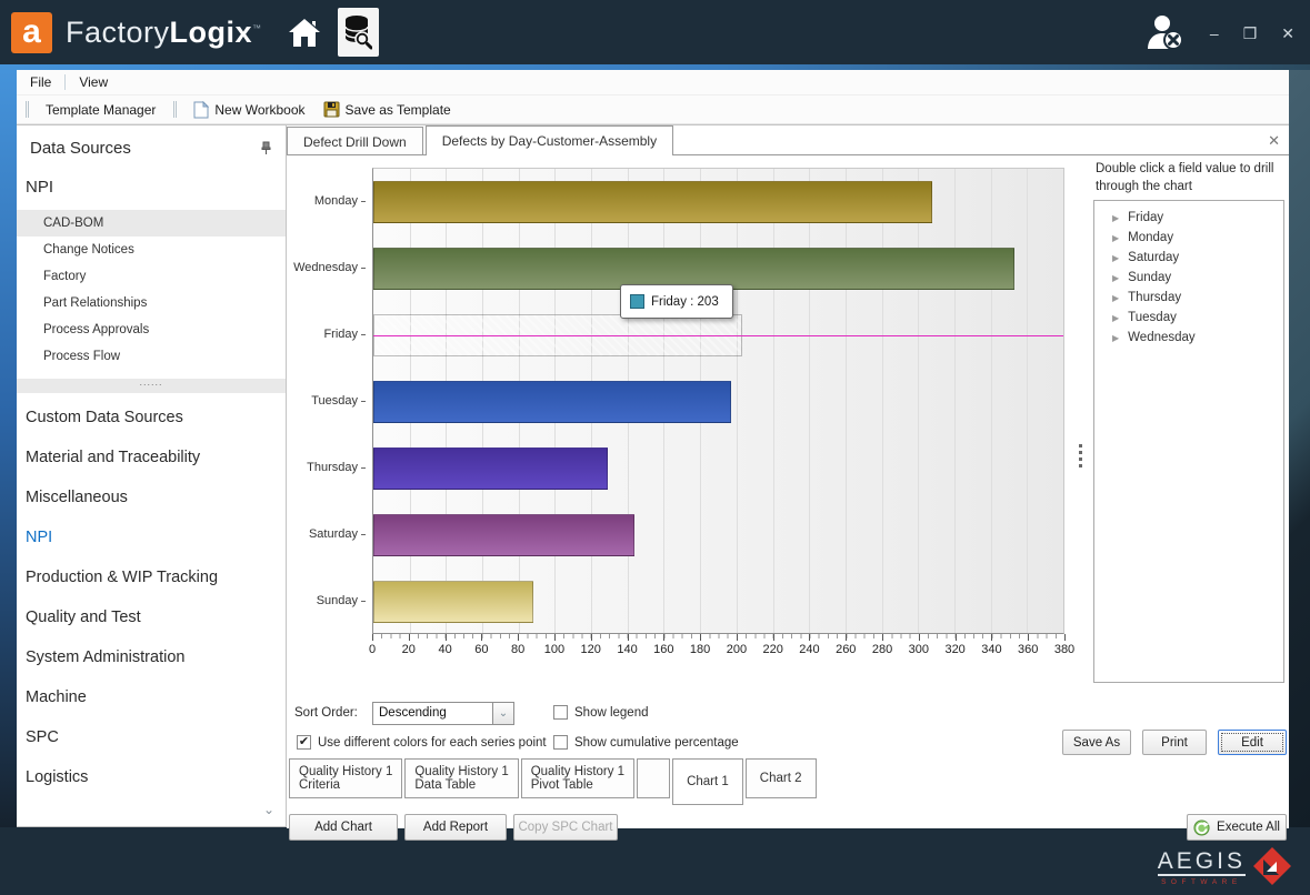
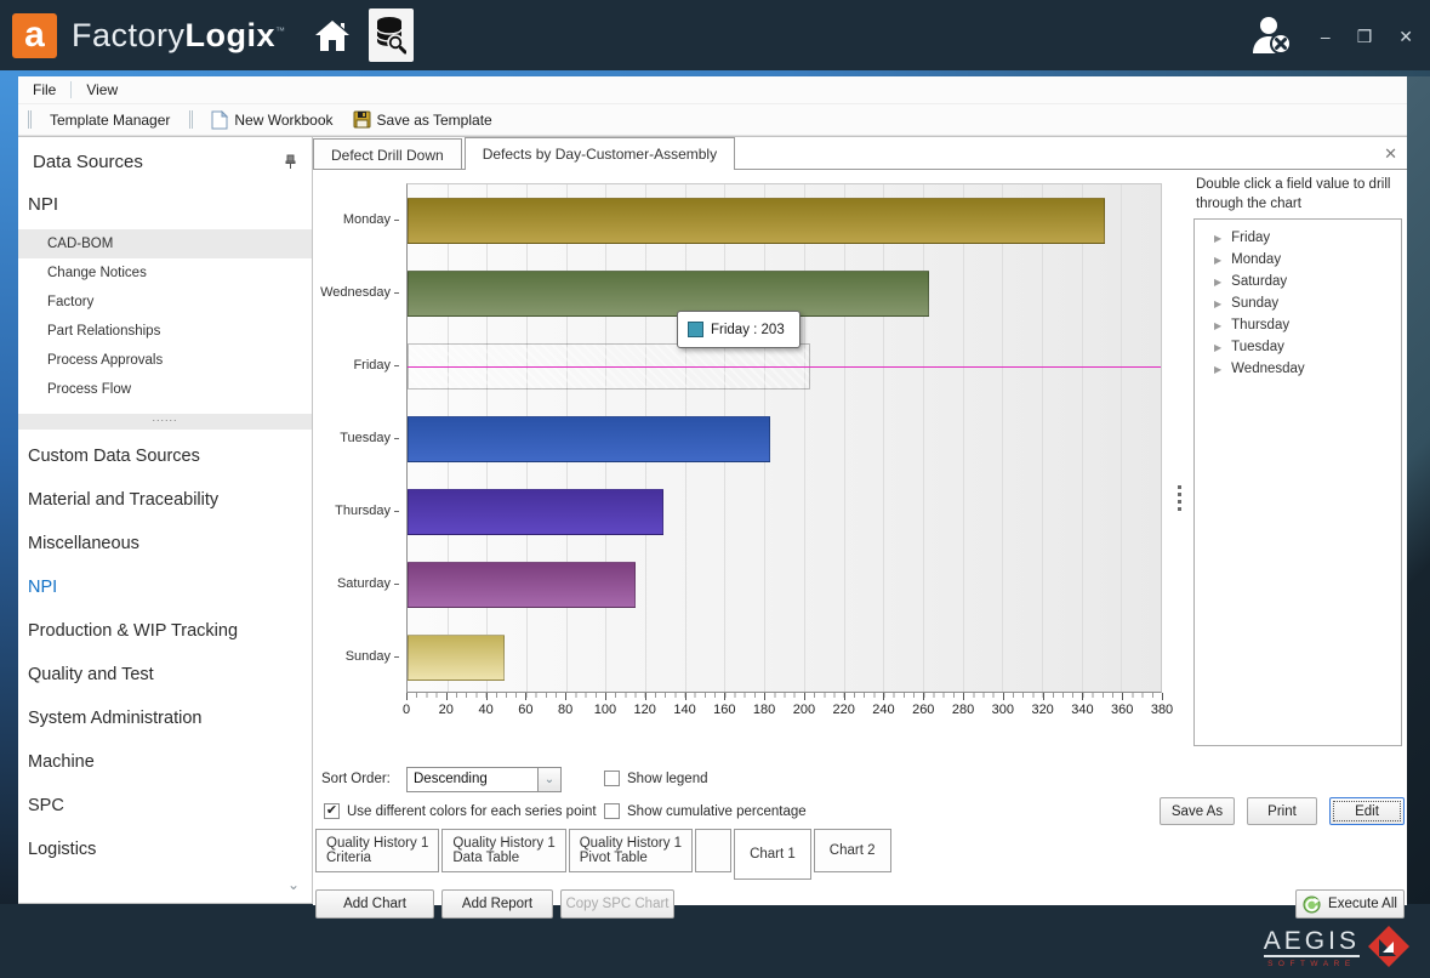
Monday: 308 -> 352
Wednesday: 353 -> 263
Tuesday: 197 -> 183
Saturday: 144 -> 115
Sunday: 88 -> 49
